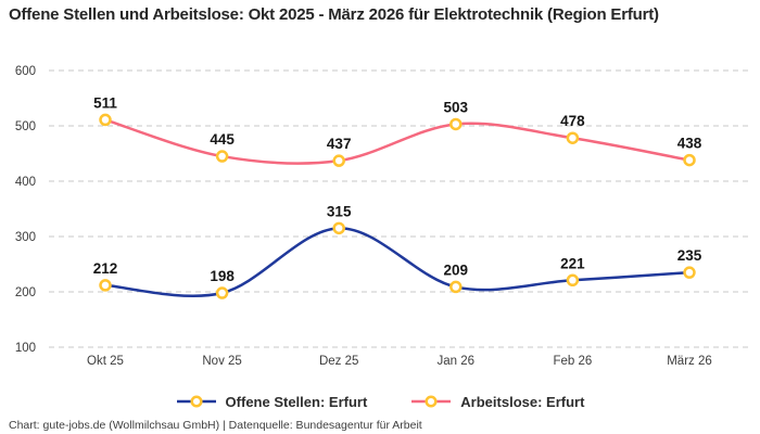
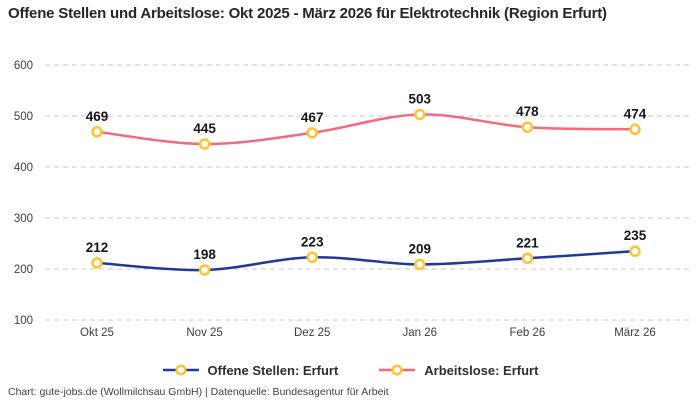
Arbeitslose: Erfurt/Okt 25: 511 -> 469
Offene Stellen: Erfurt/Dez 25: 315 -> 223
Arbeitslose: Erfurt/Dez 25: 437 -> 467
Arbeitslose: Erfurt/März 26: 438 -> 474
